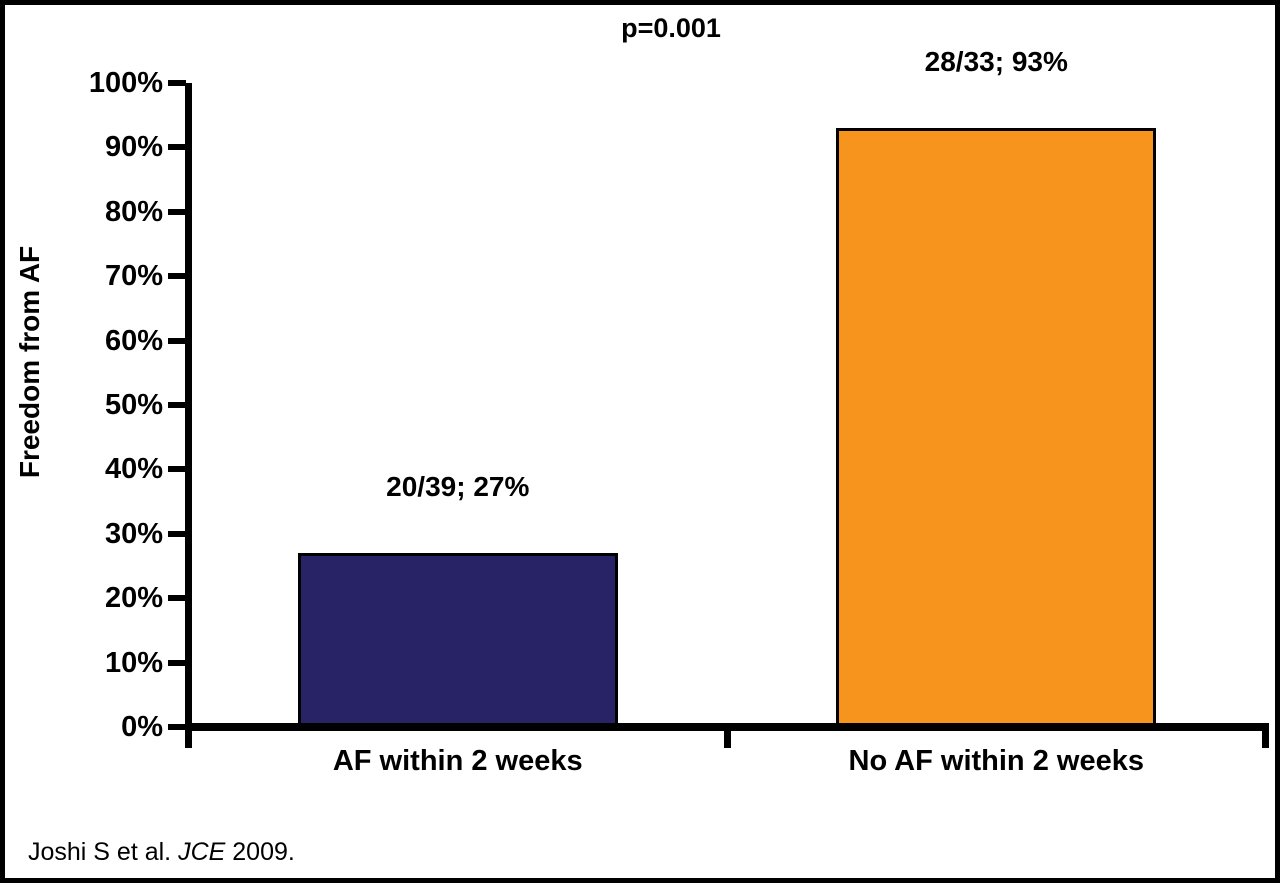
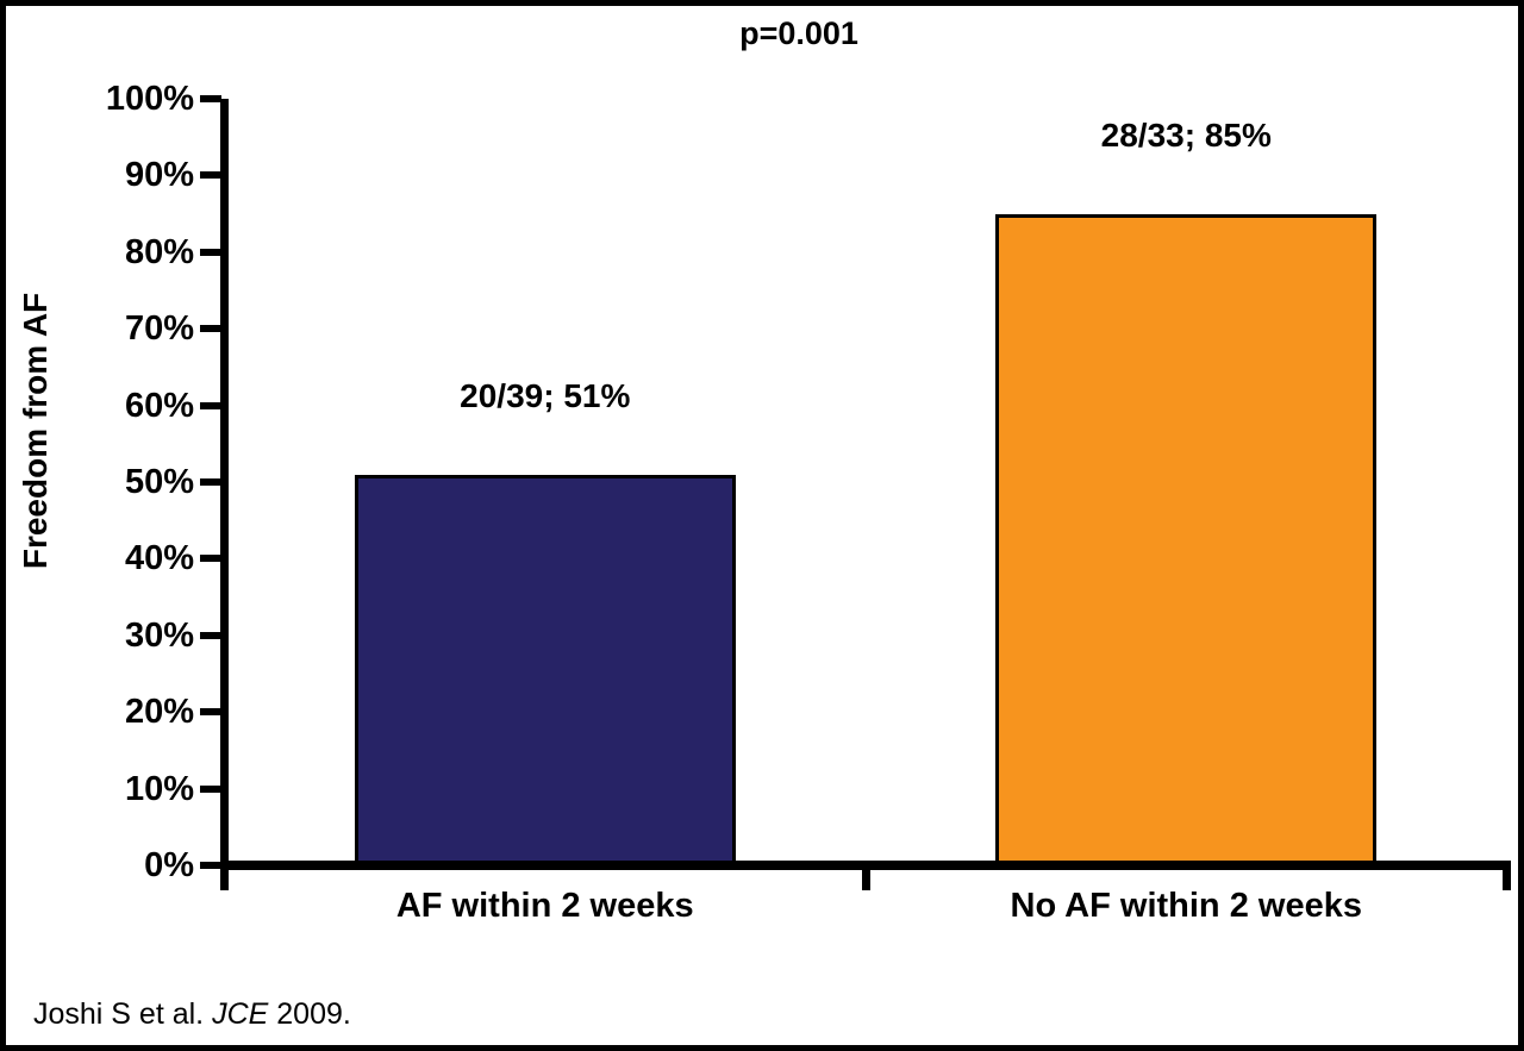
AF within 2 weeks: 27% -> 51%
No AF within 2 weeks: 93% -> 85%
